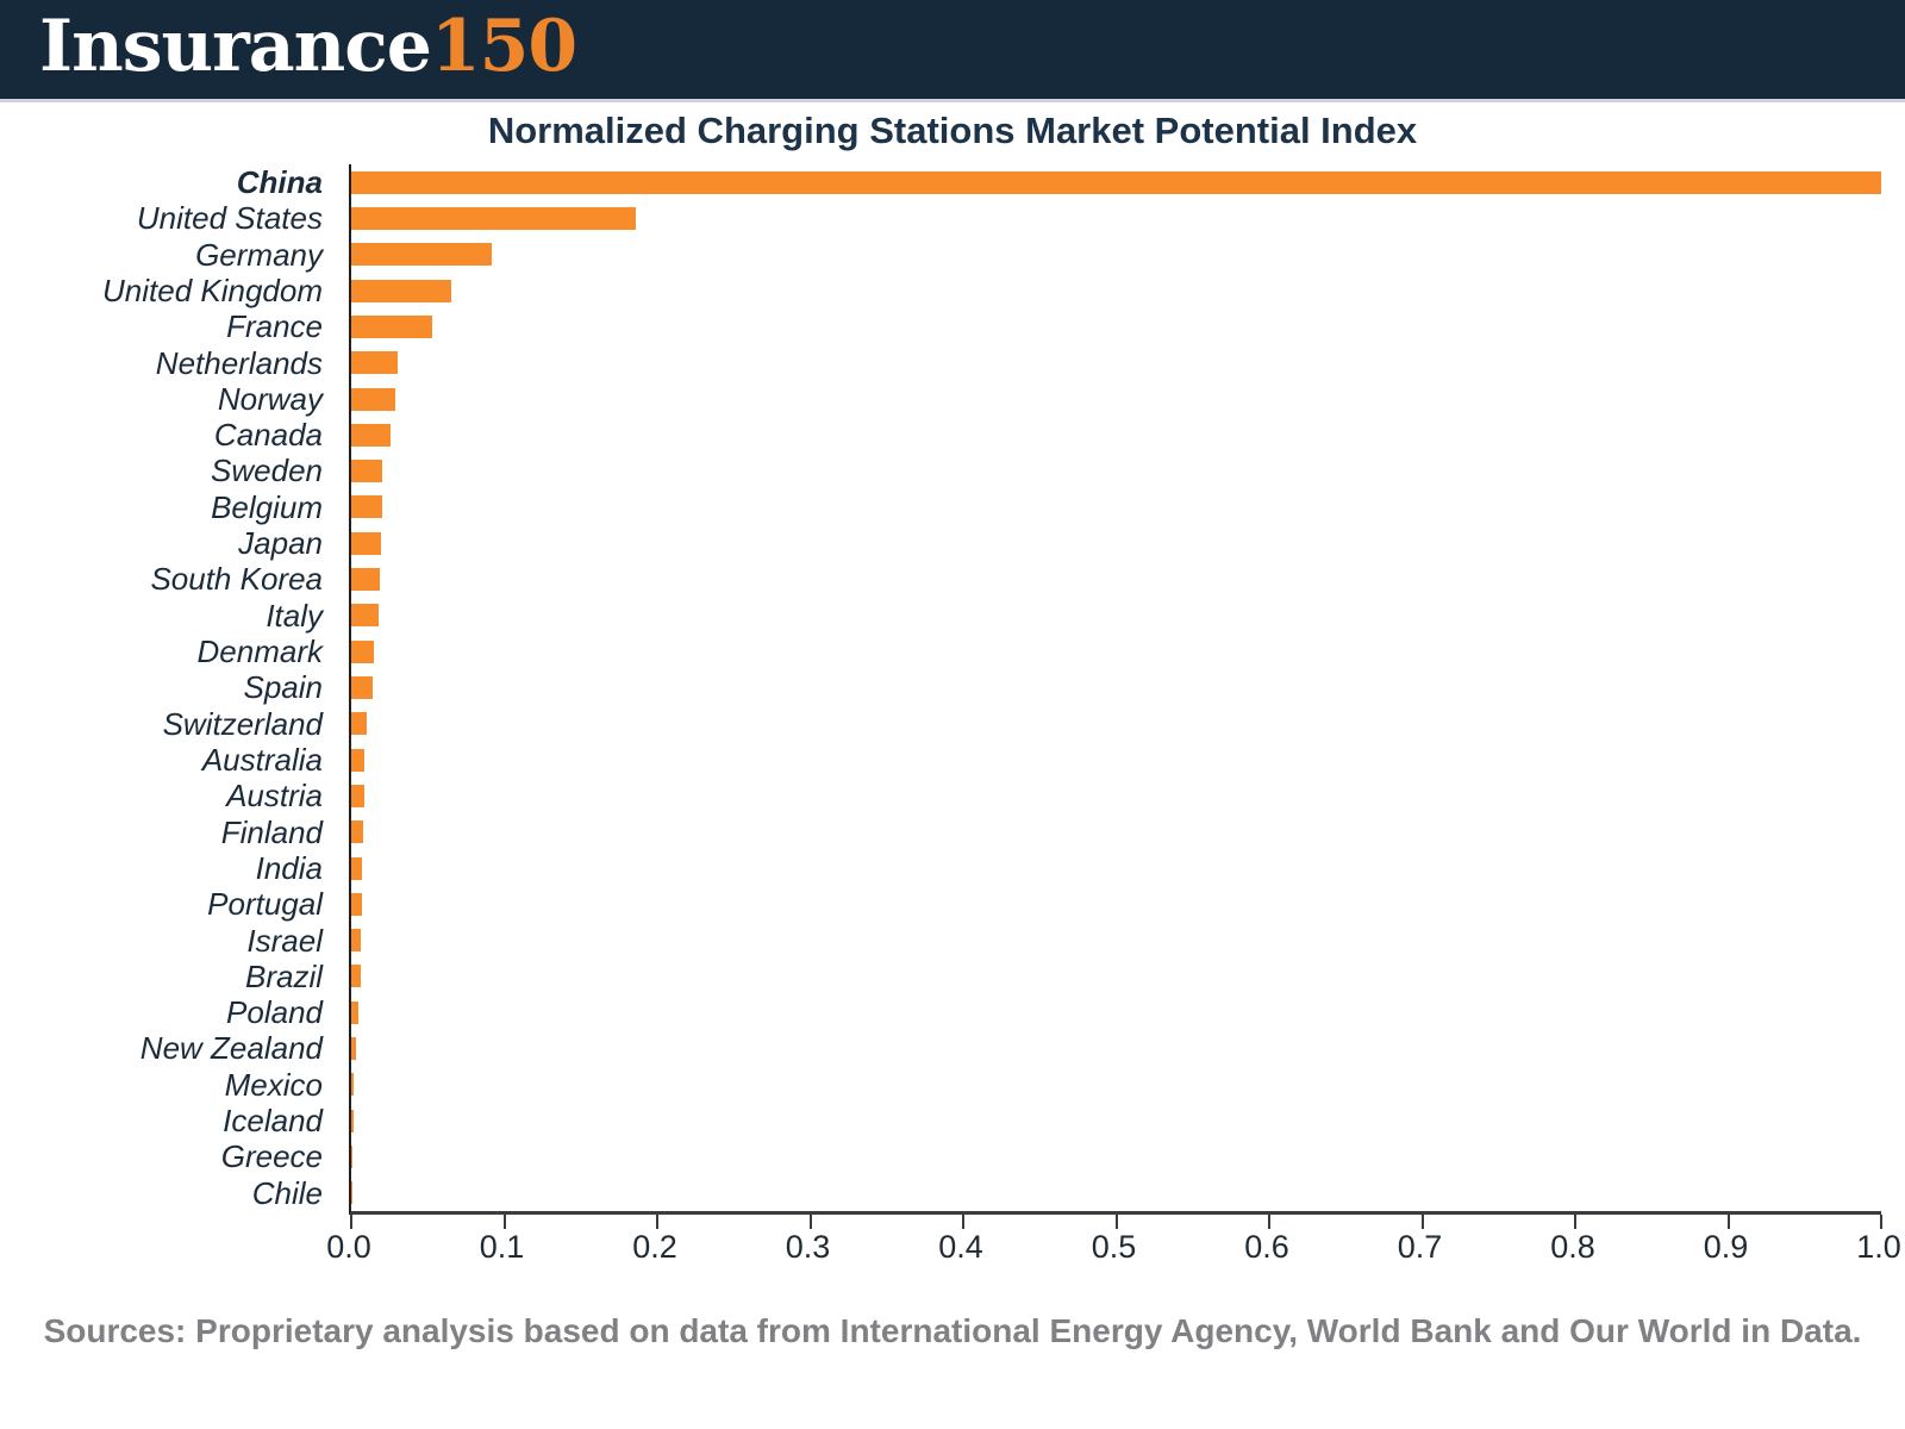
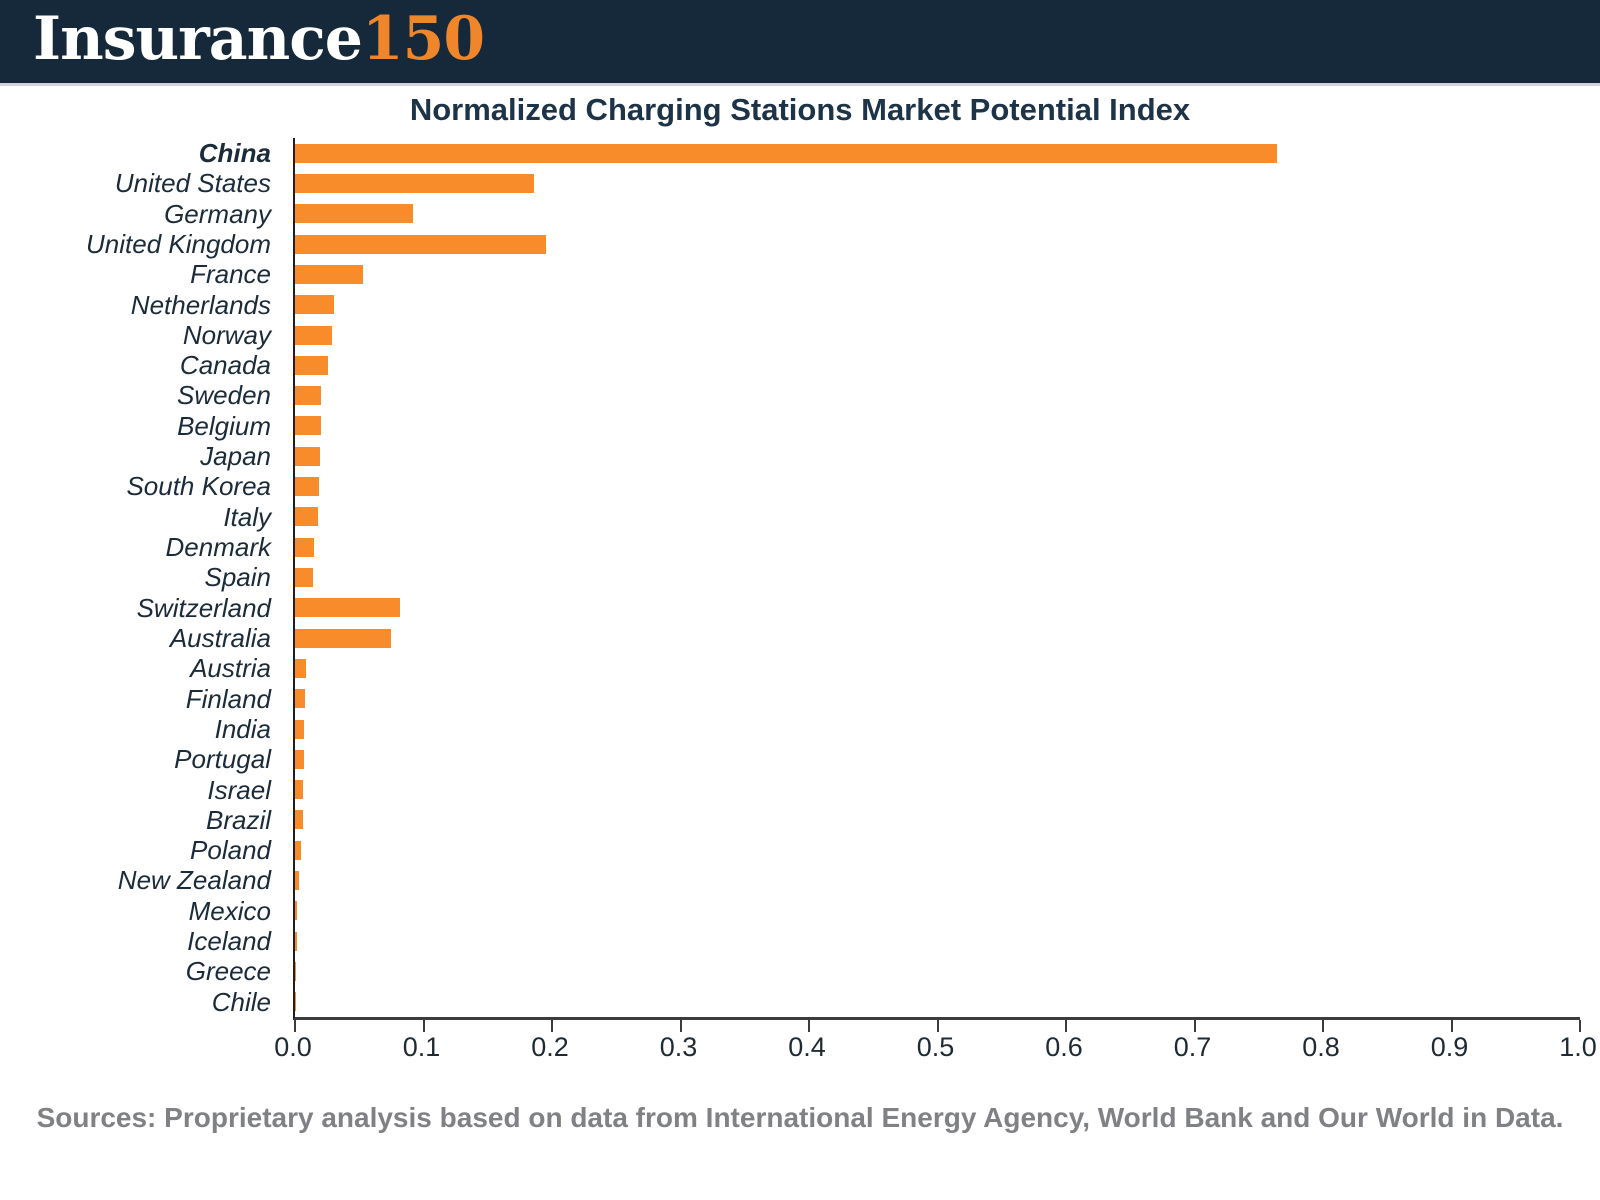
China: 1.000 -> 0.764
United Kingdom: 0.065 -> 0.195
Switzerland: 0.010 -> 0.082
Australia: 0.009 -> 0.075
